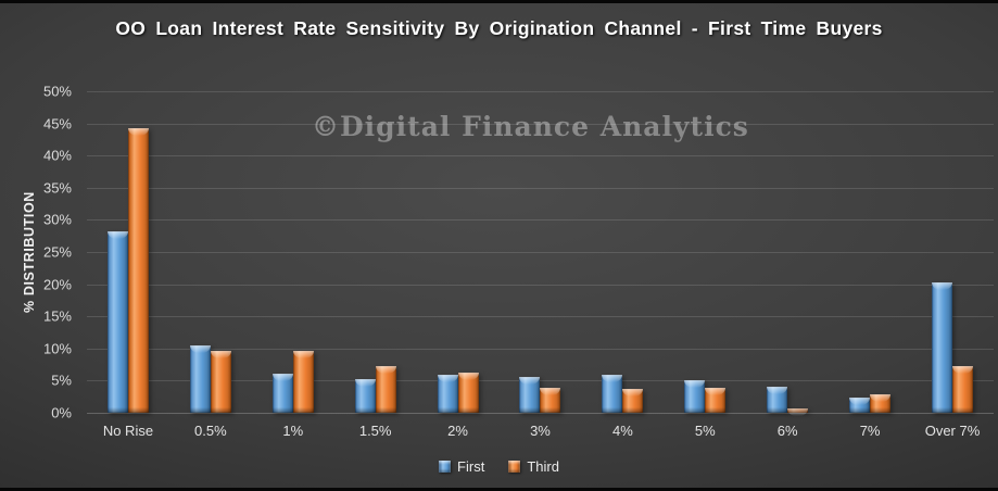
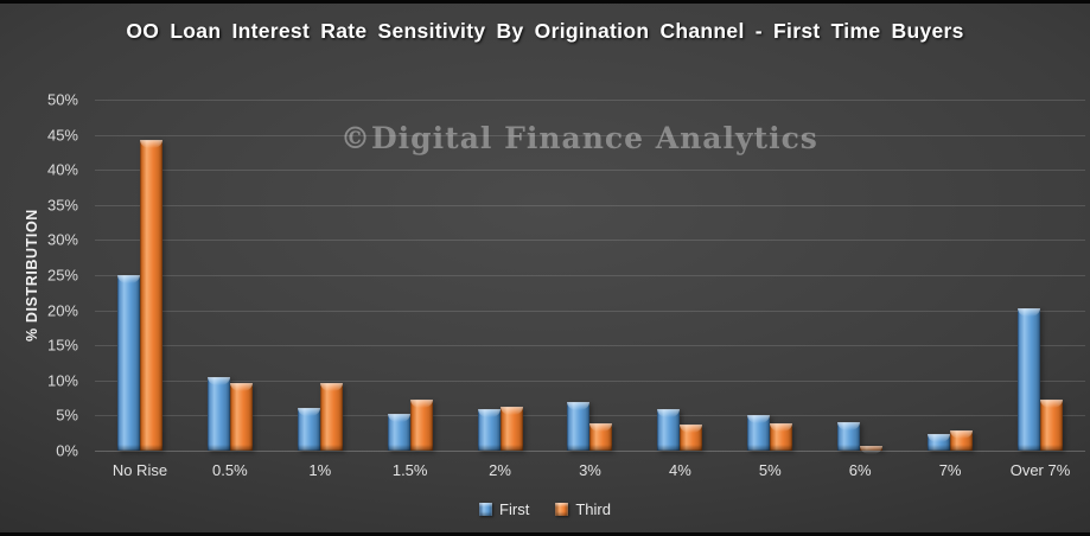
First/No Rise: 28% -> 25%
First/3%: 6% -> 7%
